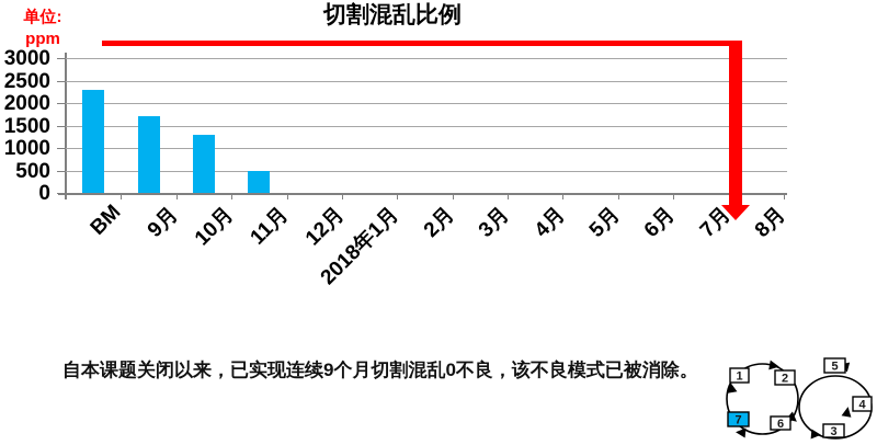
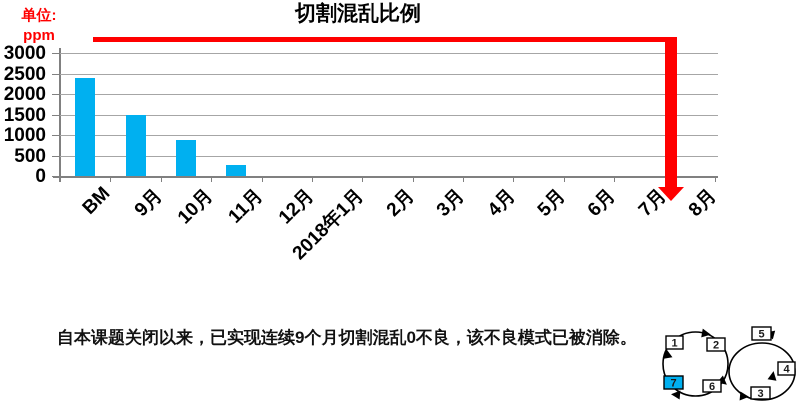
BM: 2300 -> 2400
9月: 1700 -> 1500
10月: 1300 -> 900
11月: 500 -> 300
